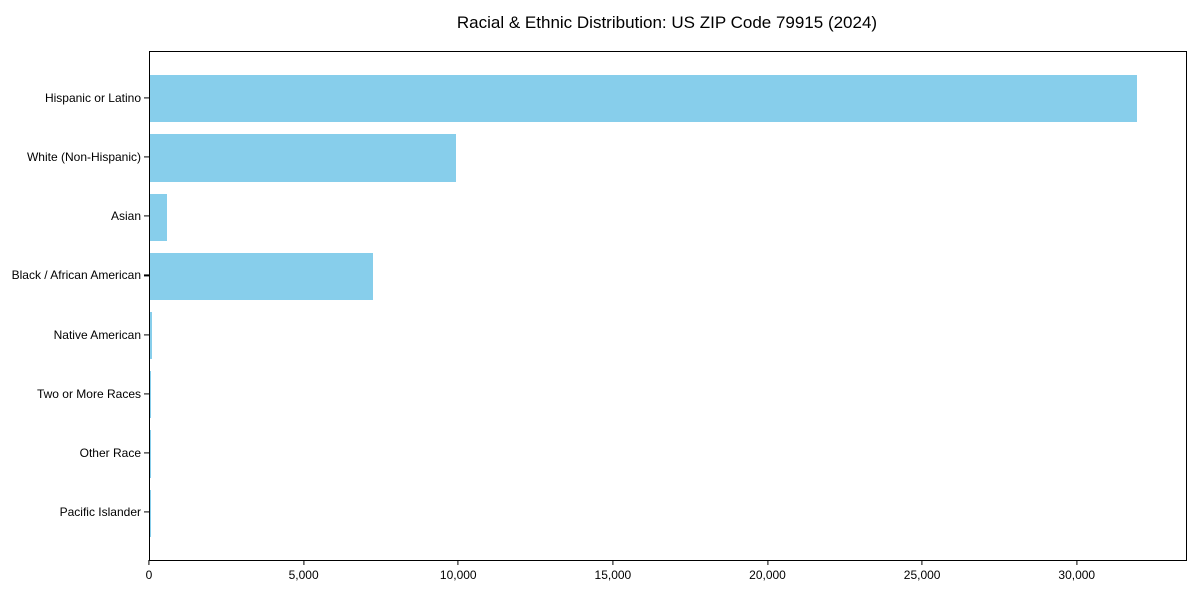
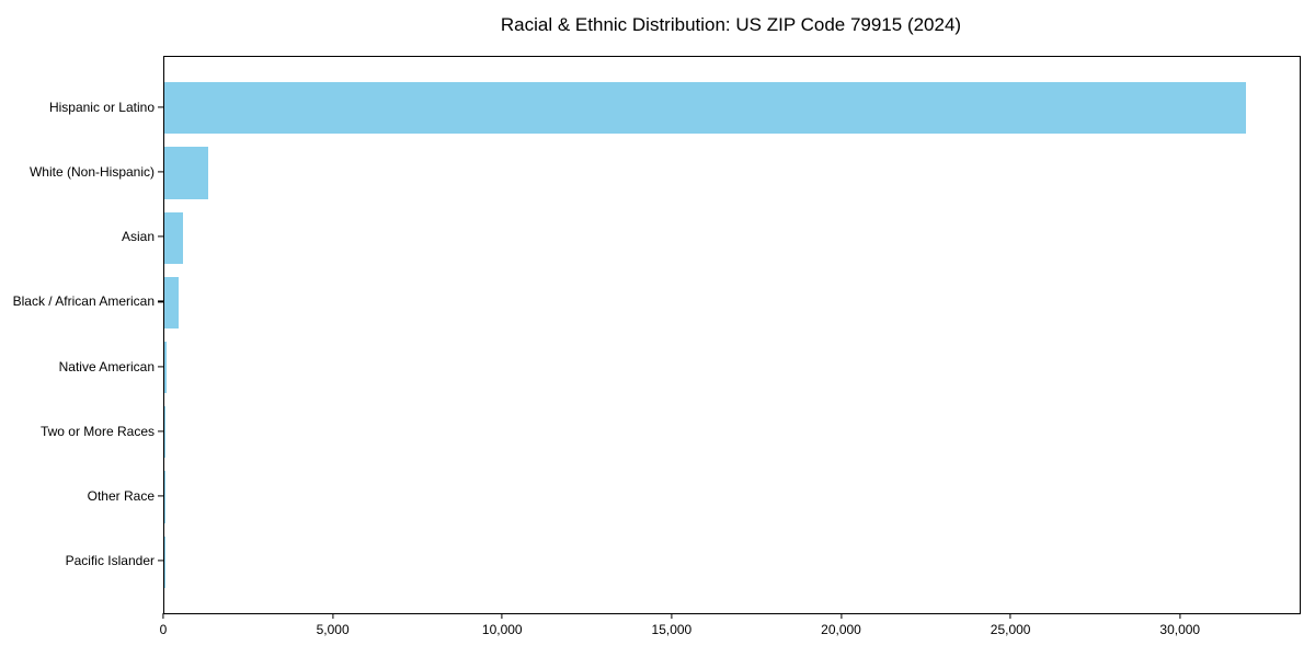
White (Non-Hispanic): 9900 -> 1300
Black / African American: 7200 -> 400
